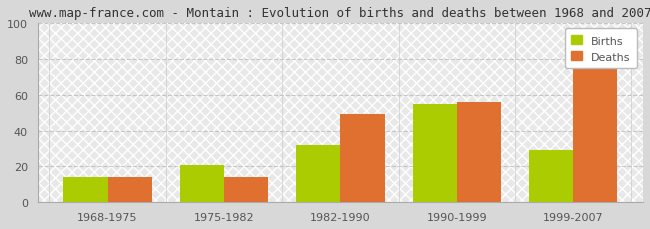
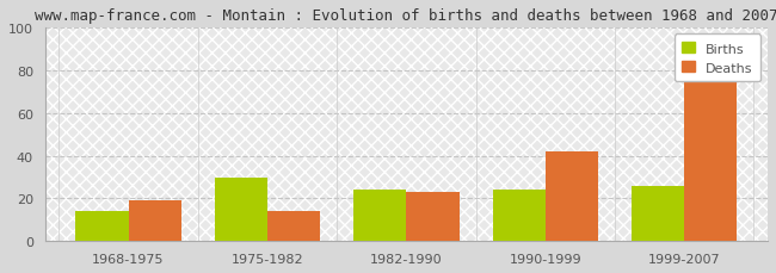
Deaths/1968-1975: 14 -> 19
Births/1975-1982: 21 -> 30
Births/1982-1990: 32 -> 24
Deaths/1982-1990: 49 -> 23
Births/1990-1999: 55 -> 24
Deaths/1990-1999: 56 -> 42
Births/1999-2007: 29 -> 26
